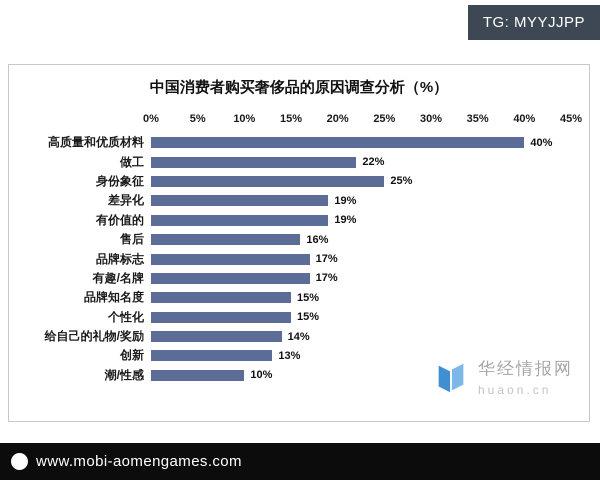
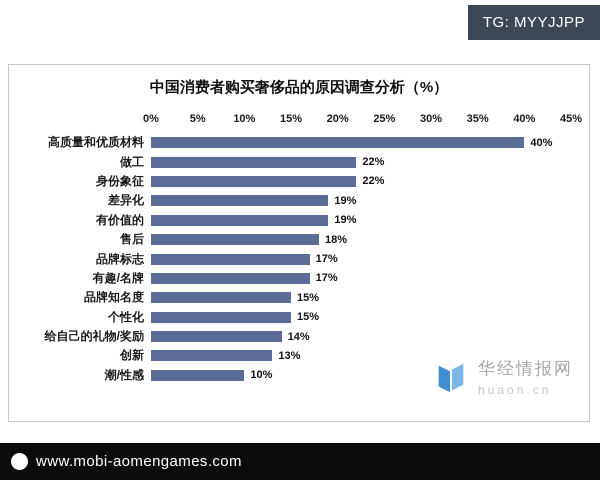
身份象征: 25% -> 22%
售后: 16% -> 18%
